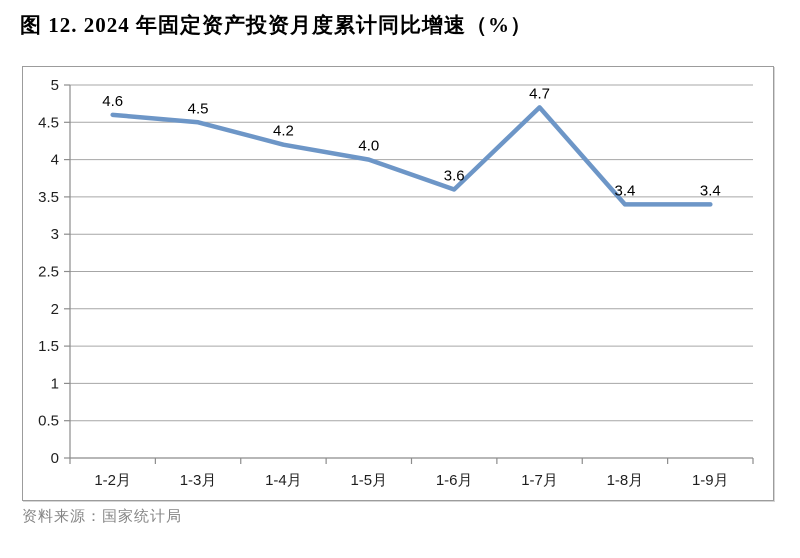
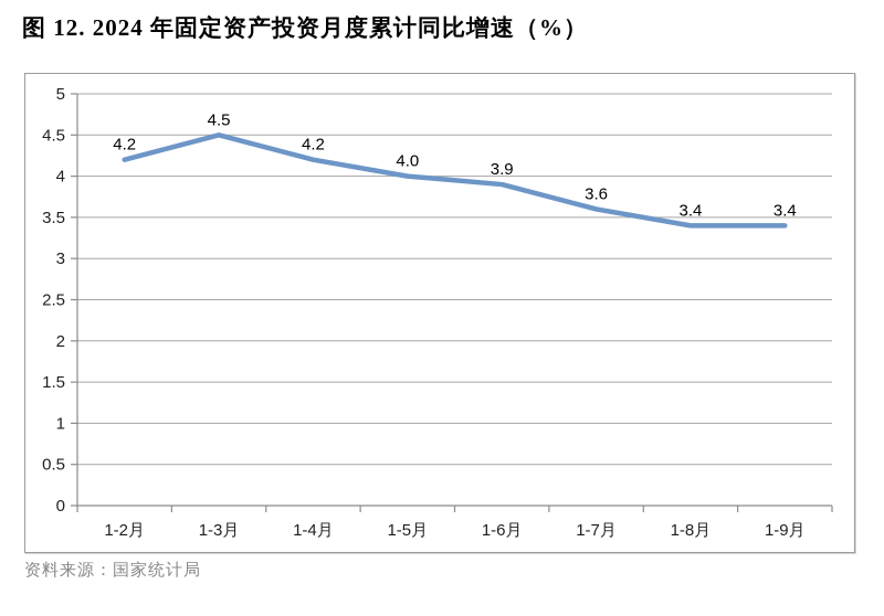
1-2月: 4.6 -> 4.2
1-6月: 3.6 -> 3.9
1-7月: 4.7 -> 3.6
